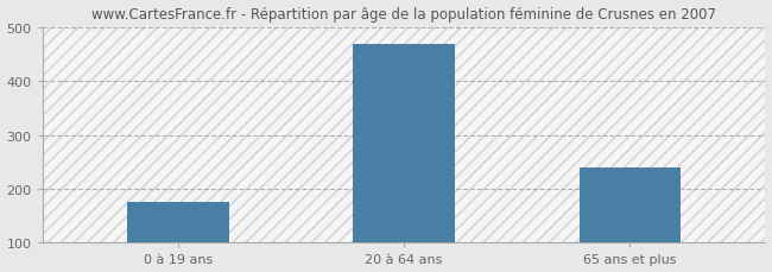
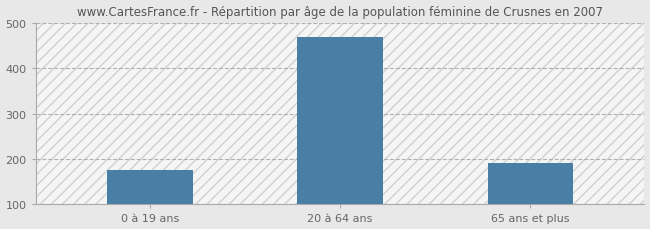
65 ans et plus: 240 -> 192
